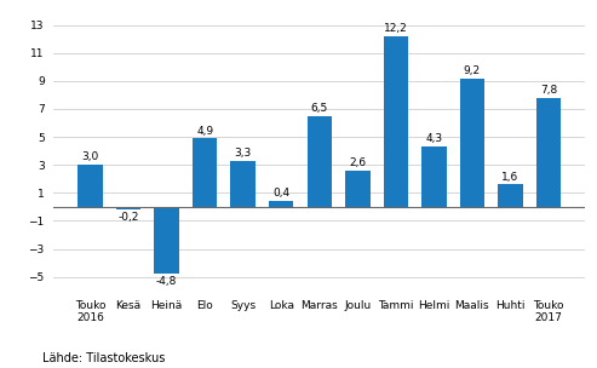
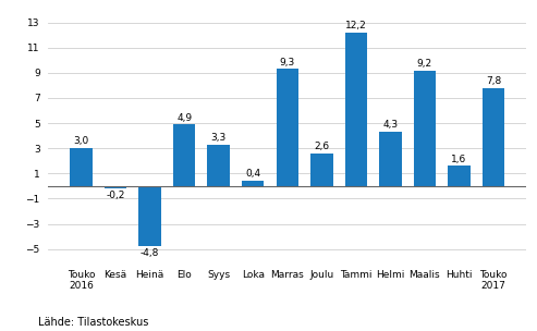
Marras: 6,5 -> 9,3
